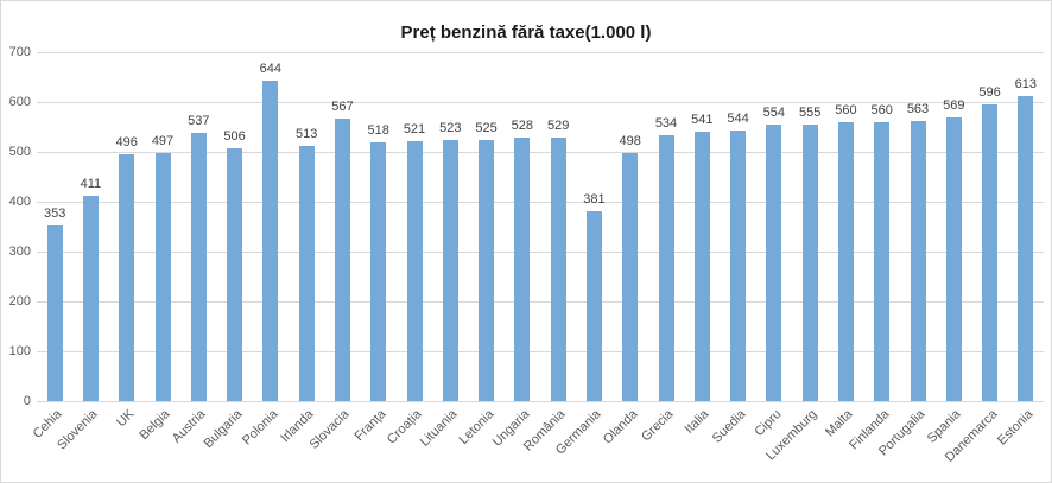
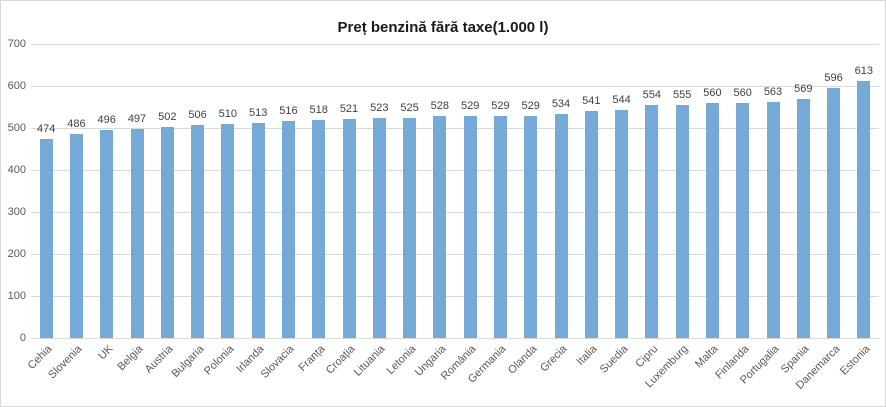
Cehia: 353 -> 474
Slovenia: 411 -> 486
Austria: 537 -> 502
Polonia: 644 -> 510
Slovacia: 567 -> 516
Germania: 381 -> 529
Olanda: 498 -> 529
